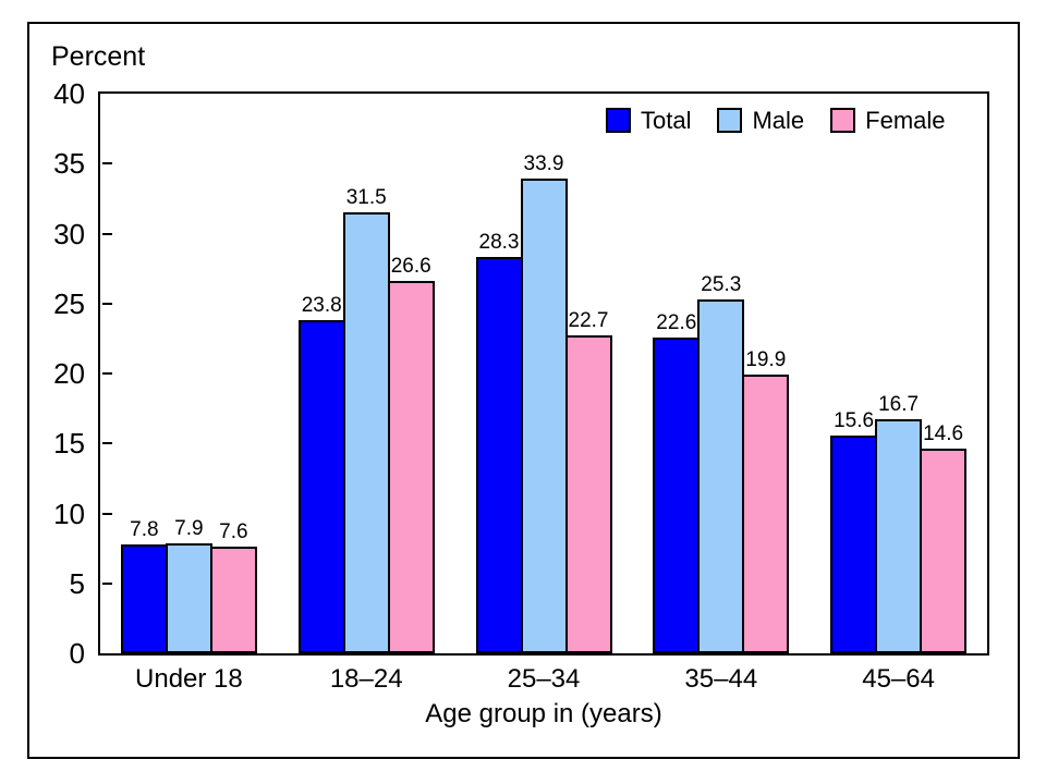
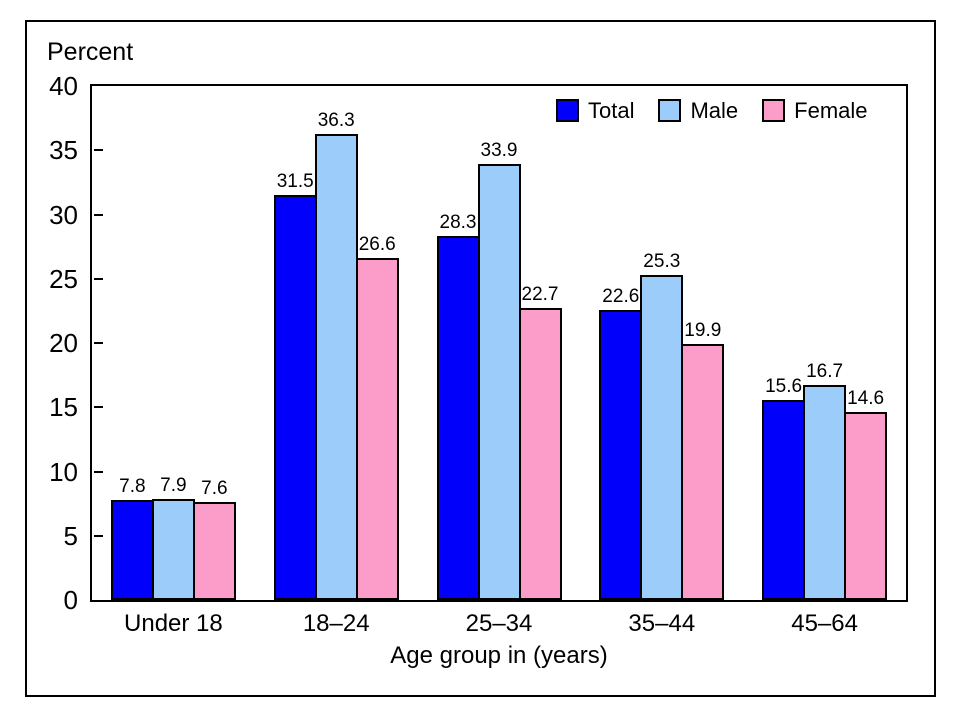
Total/18–24: 23.8 -> 31.5
Male/18–24: 31.5 -> 36.3
